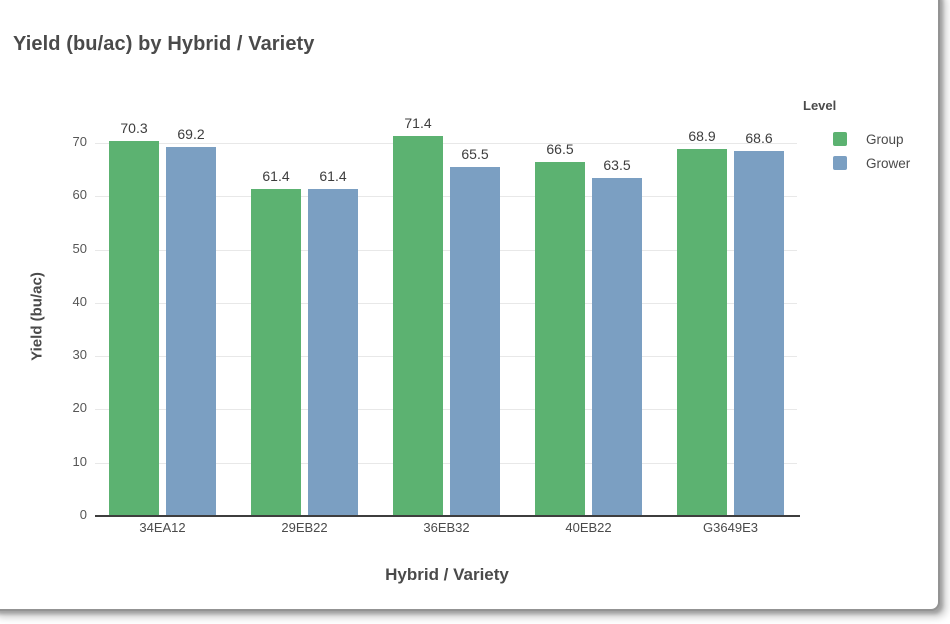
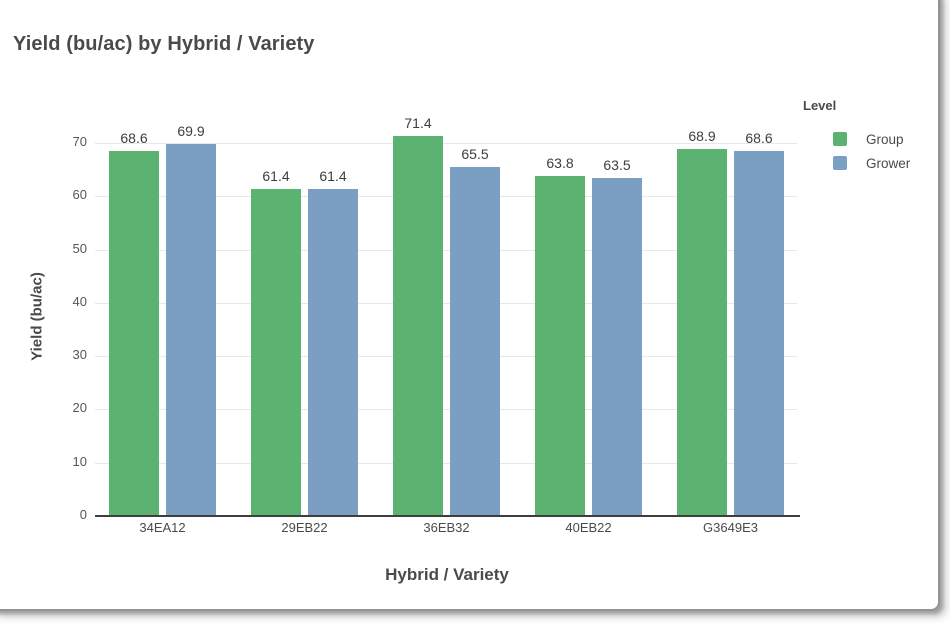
Group/34EA12: 70.3 -> 68.6
Grower/34EA12: 69.2 -> 69.9
Group/40EB22: 66.5 -> 63.8
